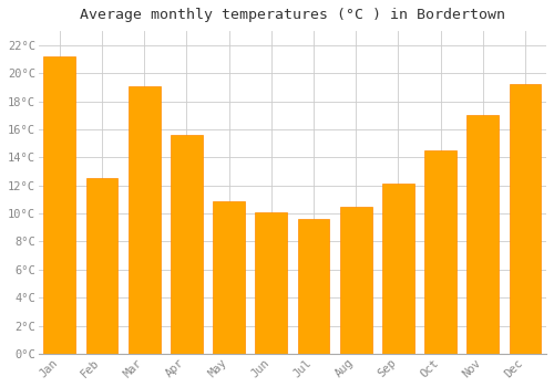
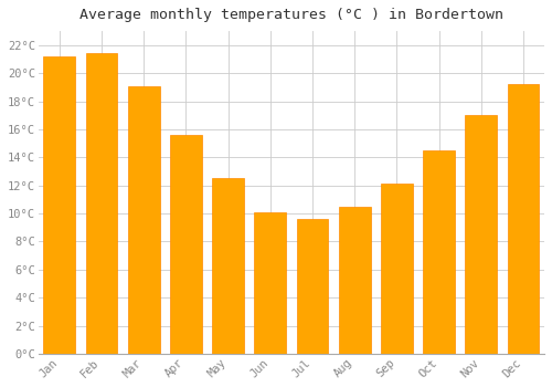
Feb: 12.5°C -> 21.4°C
May: 10.9°C -> 12.5°C
